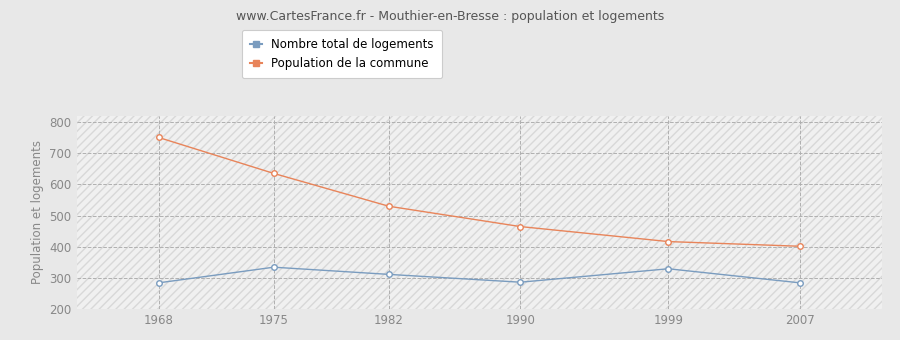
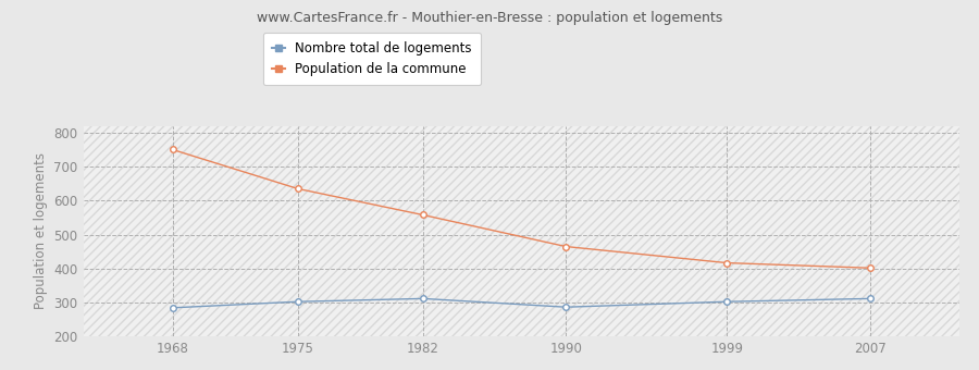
Nombre total de logements/1975: 335 -> 303
Population de la commune/1982: 530 -> 558
Nombre total de logements/1999: 330 -> 303
Nombre total de logements/2007: 285 -> 312
